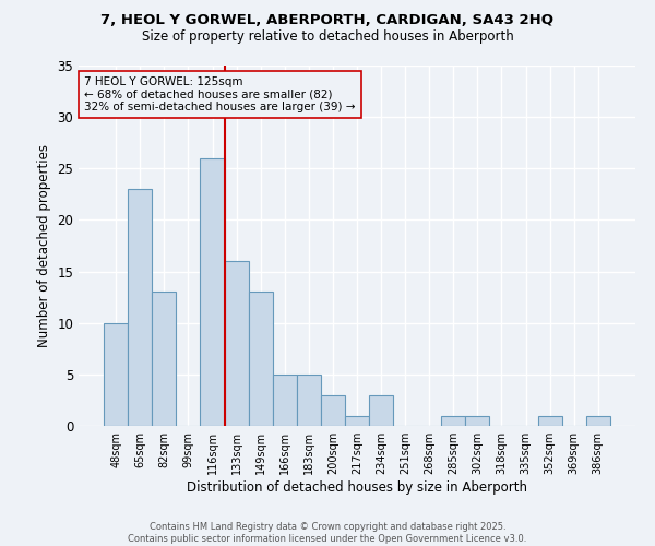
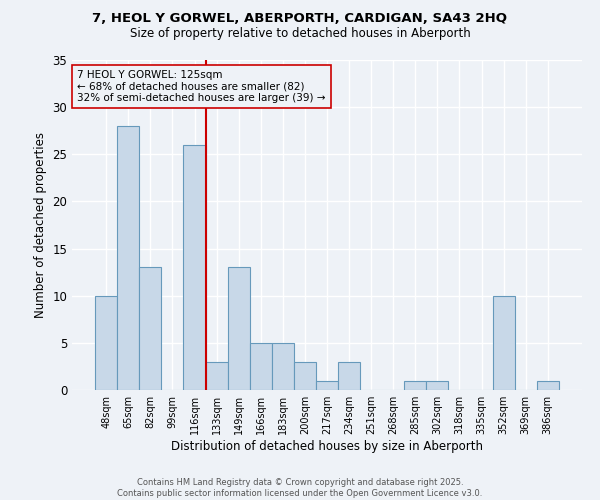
65sqm: 23 -> 28
133sqm: 16 -> 3
352sqm: 1 -> 10
